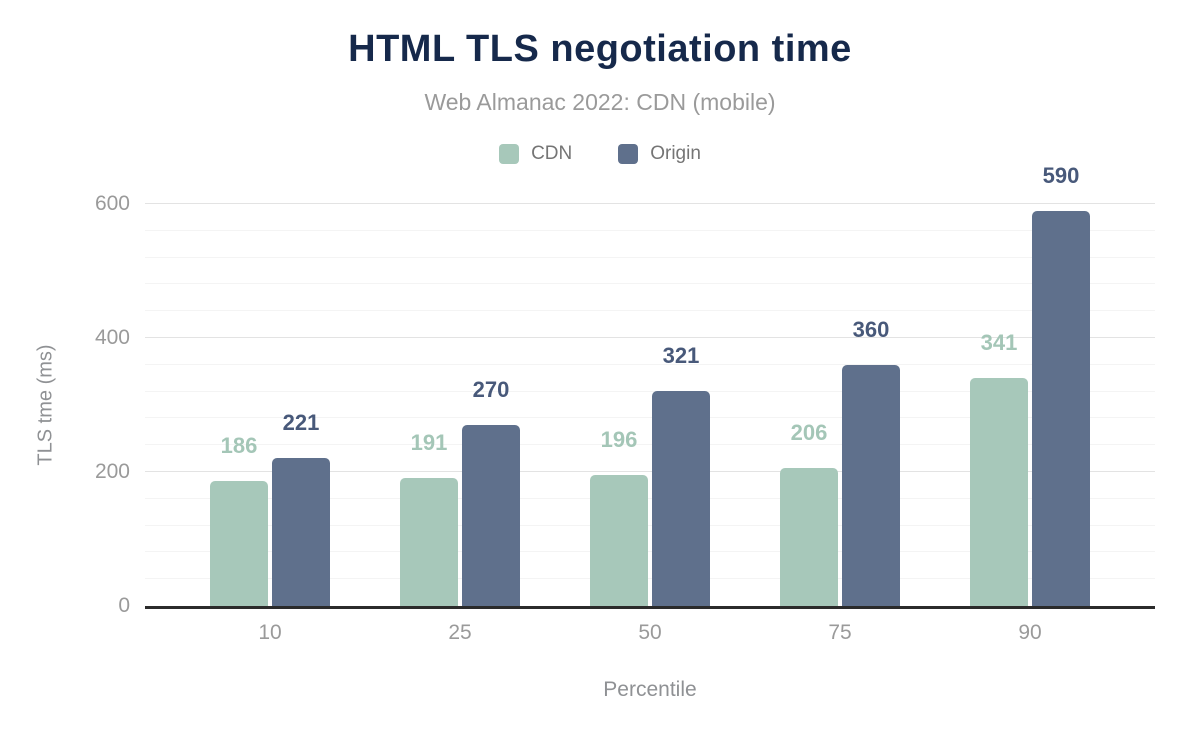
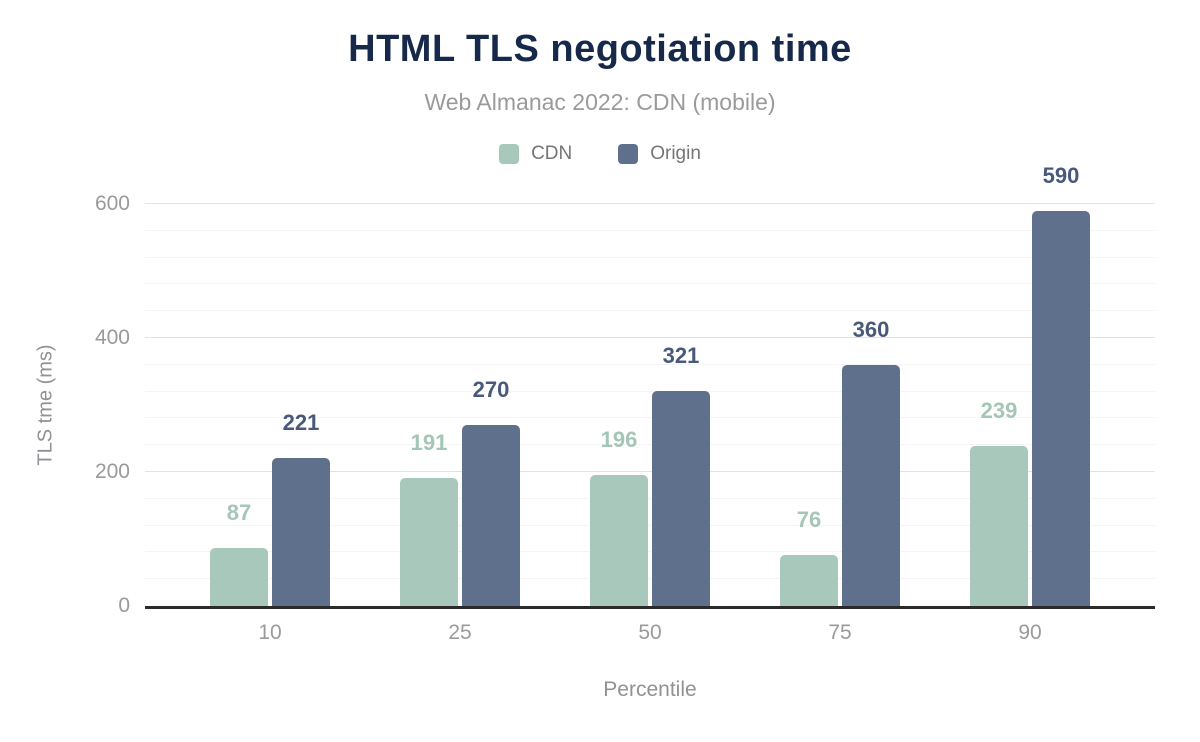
CDN/10: 186 -> 87
CDN/75: 206 -> 76
CDN/90: 341 -> 239
